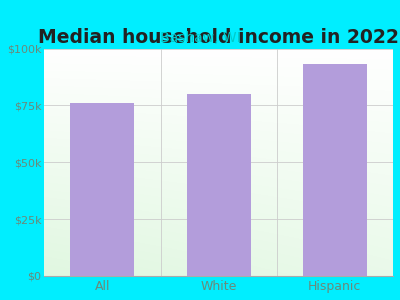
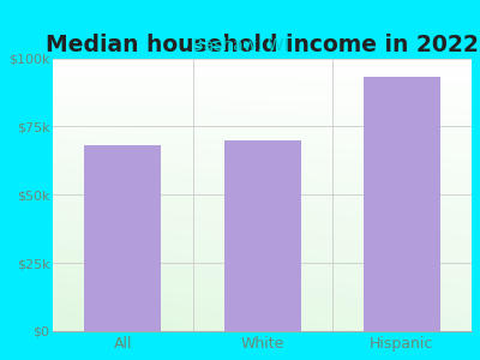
All: $76k -> $68k
White: $80k -> $70k
